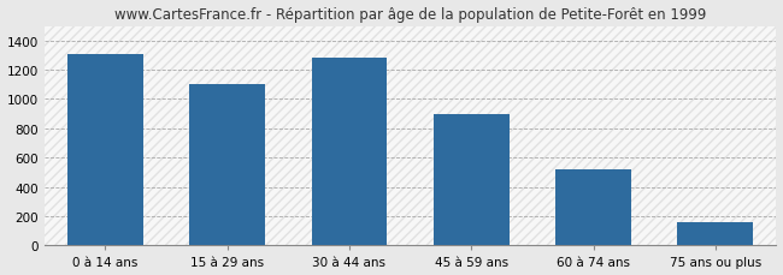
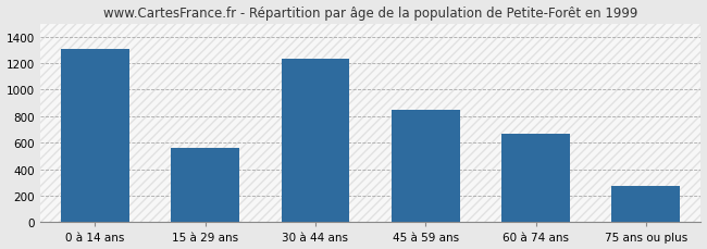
15 à 29 ans: 1100 -> 560
30 à 44 ans: 1280 -> 1230
45 à 59 ans: 900 -> 850
60 à 74 ans: 520 -> 670
75 ans ou plus: 160 -> 270
